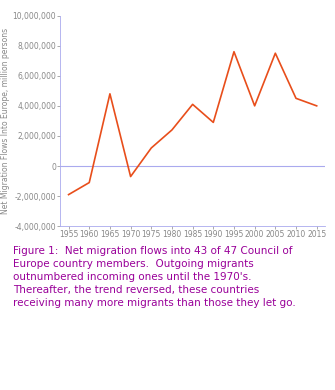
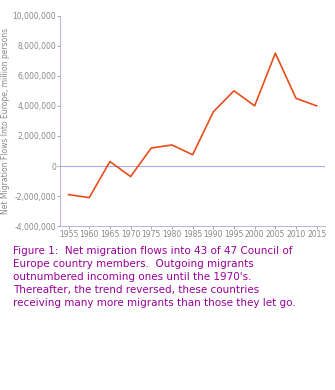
1960: -1,100,000 -> -2,100,000
1965: 4,800,000 -> 300,000
1980: 2,400,000 -> 1,400,000
1985: 4,100,000 -> 800,000
1990: 2,900,000 -> 3,600,000
1995: 7,600,000 -> 5,000,000
